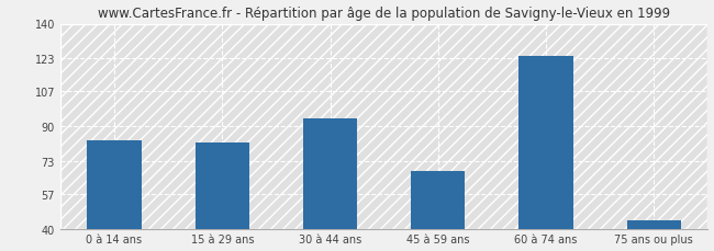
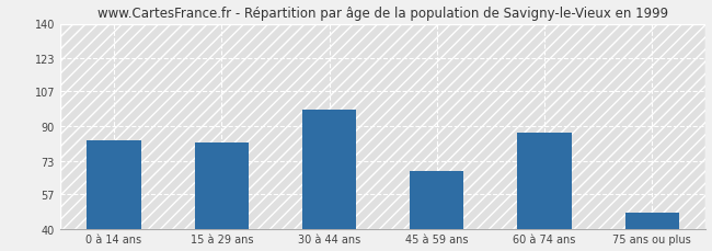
30 à 44 ans: 94 -> 98
60 à 74 ans: 124 -> 87
75 ans ou plus: 44 -> 48
